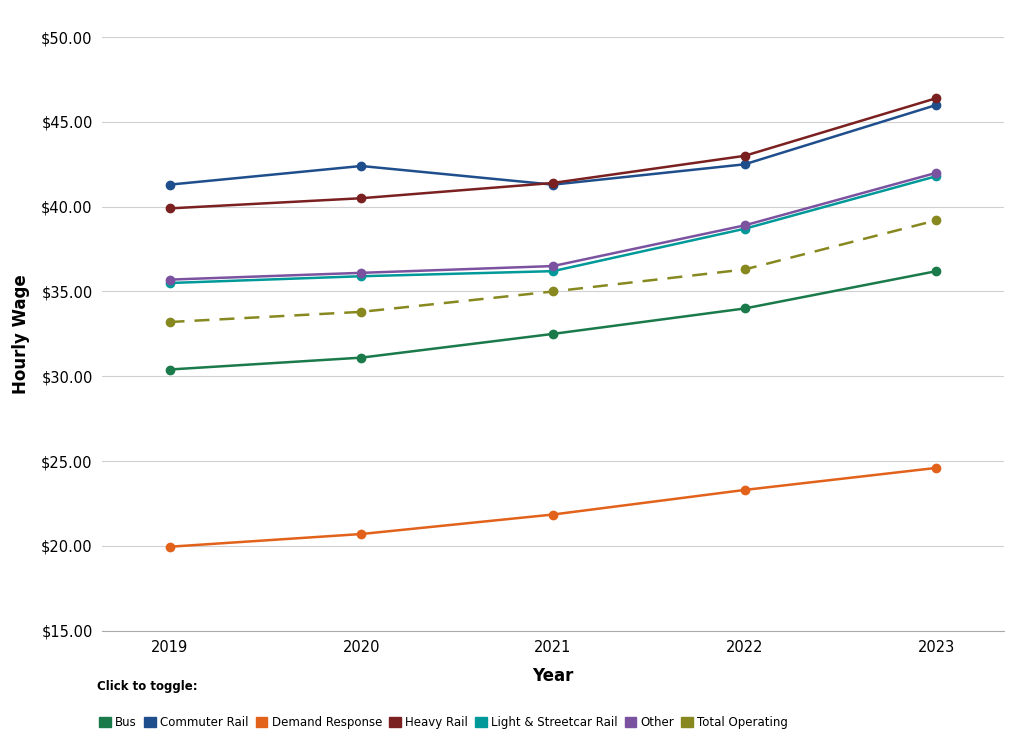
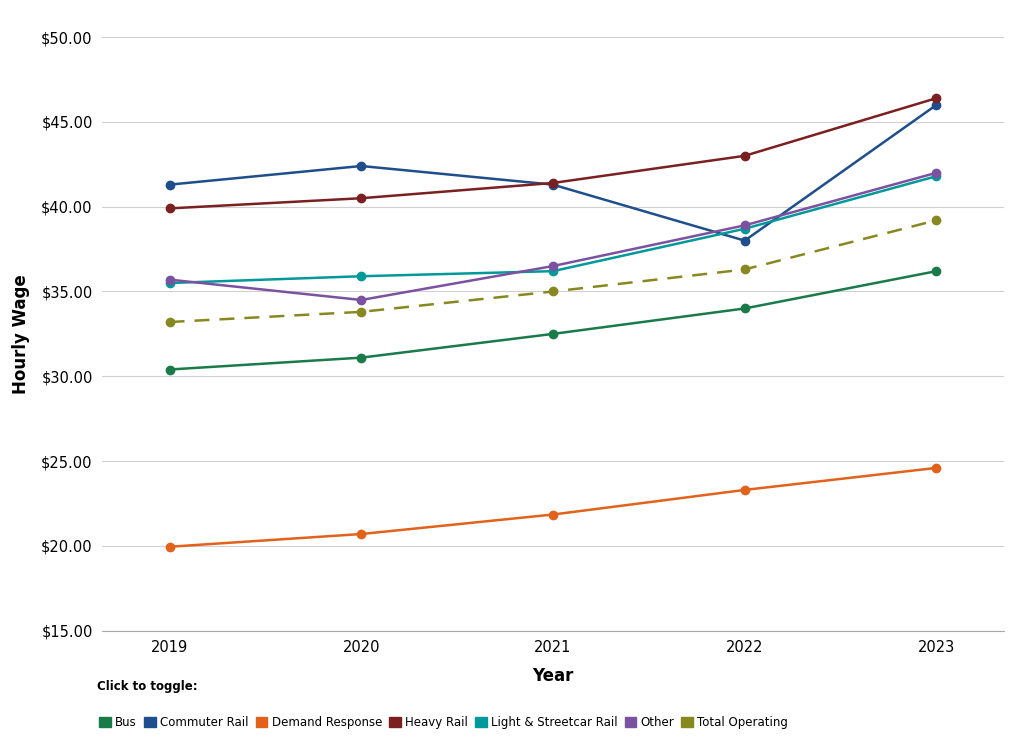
Other/2020: $36.1 -> $34.5
Commuter Rail/2022: $42.5 -> $38.0
